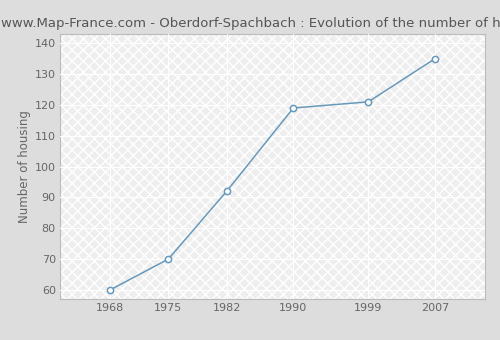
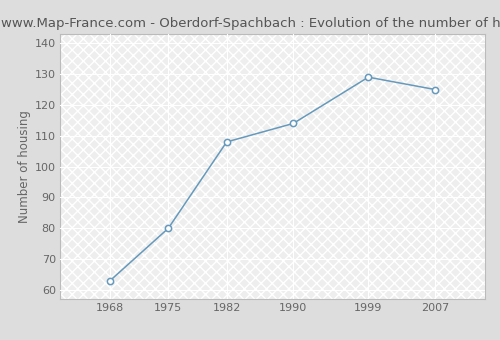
1968: 60 -> 63
1975: 70 -> 80
1982: 92 -> 108
1990: 119 -> 114
1999: 121 -> 129
2007: 135 -> 125
